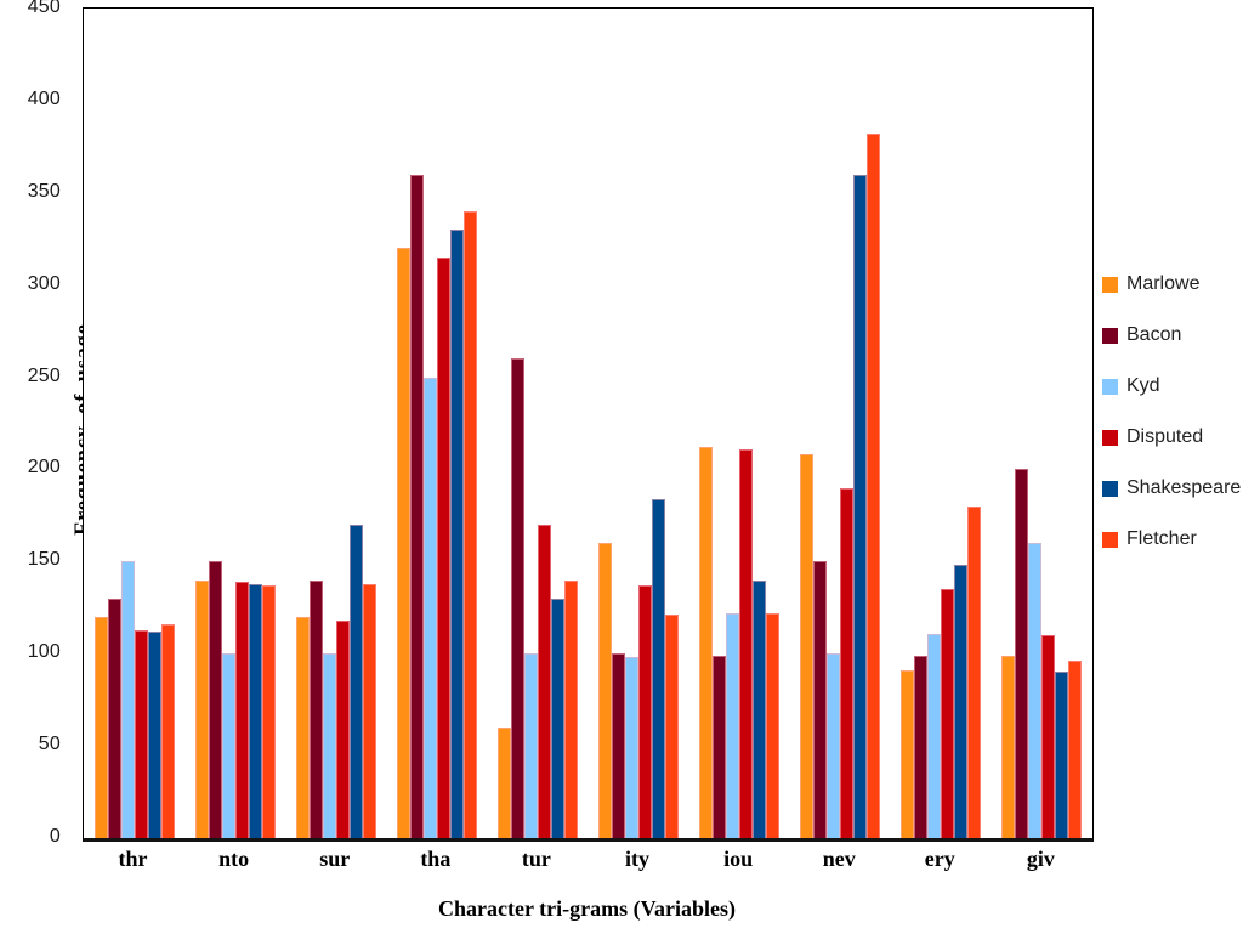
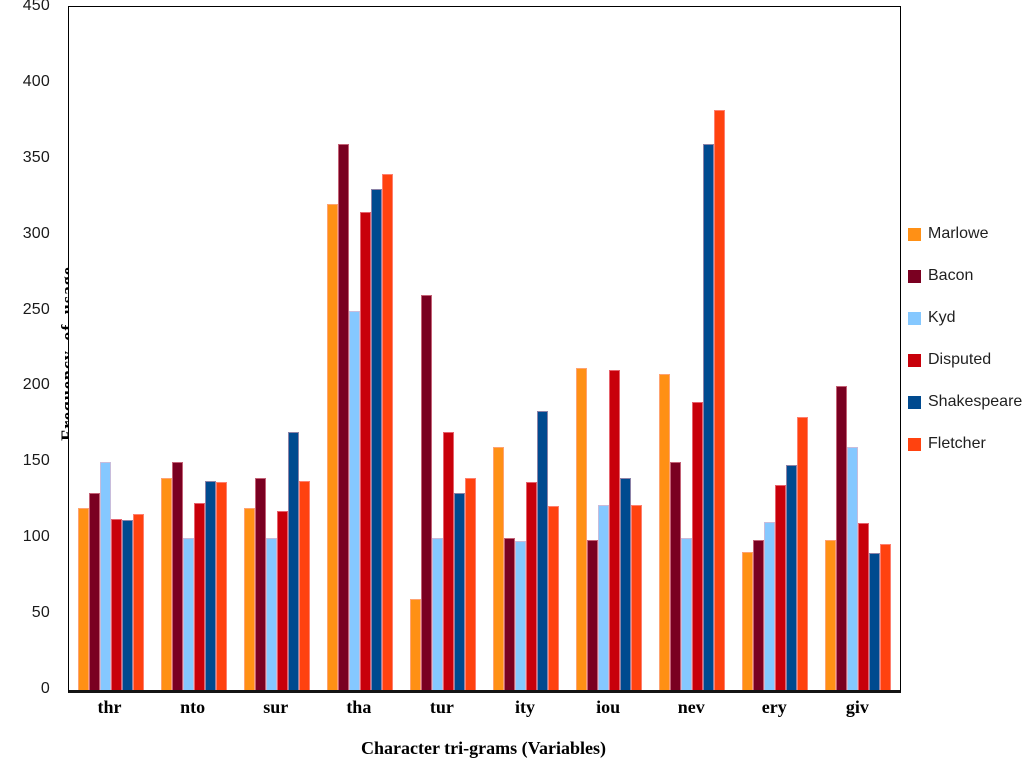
Disputed/nto: 139 -> 123
